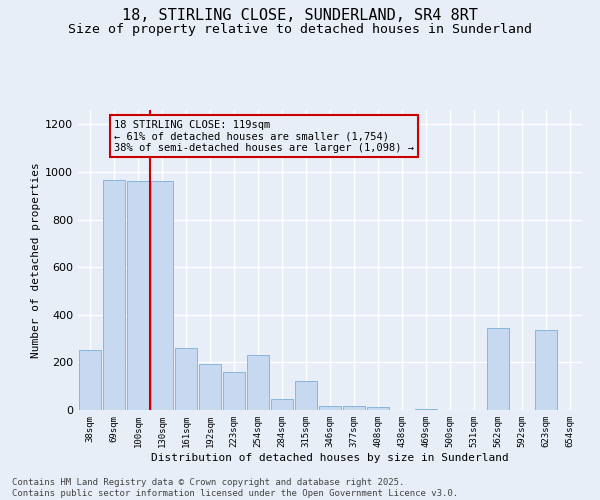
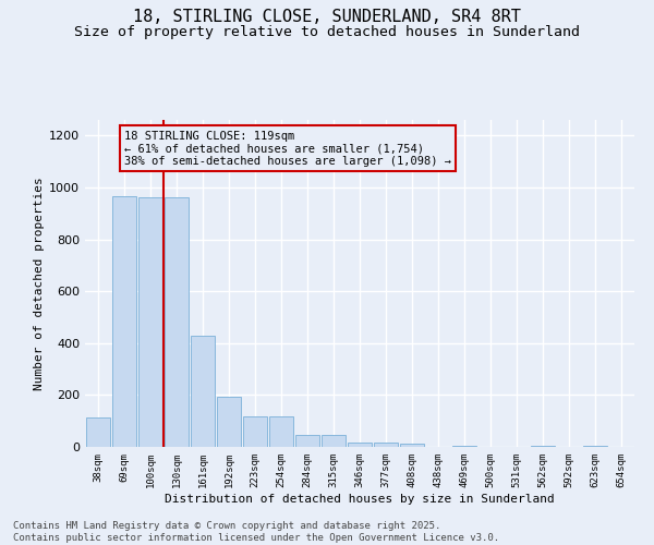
38sqm: 250 -> 115
161sqm: 260 -> 430
223sqm: 160 -> 118
254sqm: 230 -> 118
315sqm: 120 -> 47
562sqm: 345 -> 5
623sqm: 335 -> 5
